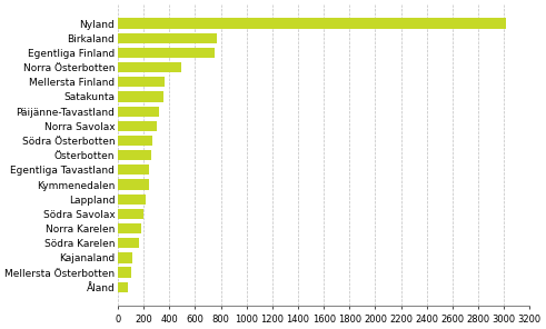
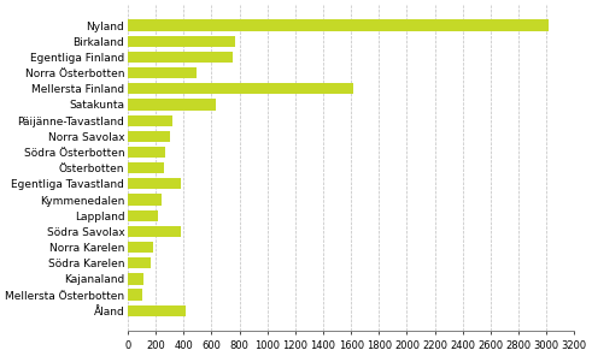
Mellersta Finland: 360 -> 1620
Satakunta: 350 -> 630
Egentliga Tavastland: 240 -> 380
Södra Savolax: 200 -> 380
Åland: 80 -> 410
